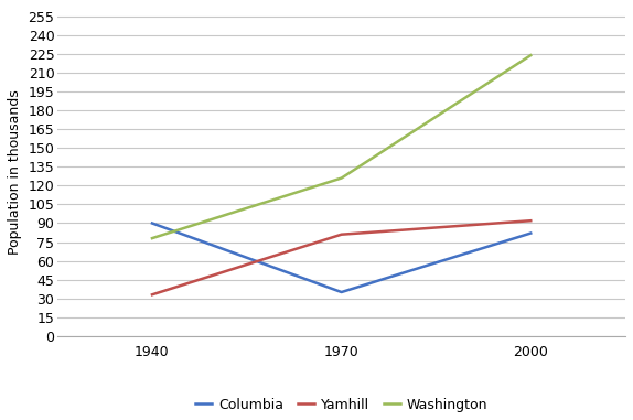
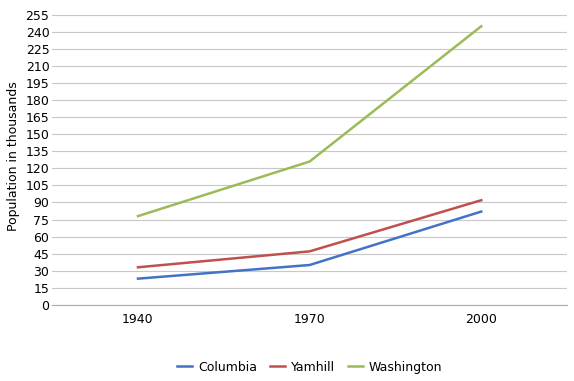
Columbia/1940: 90 -> 23
Yamhill/1970: 81 -> 47
Washington/2000: 224 -> 245
